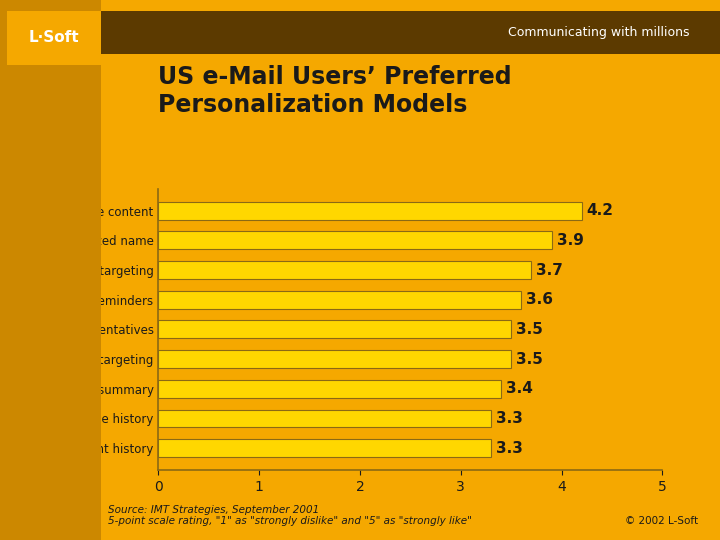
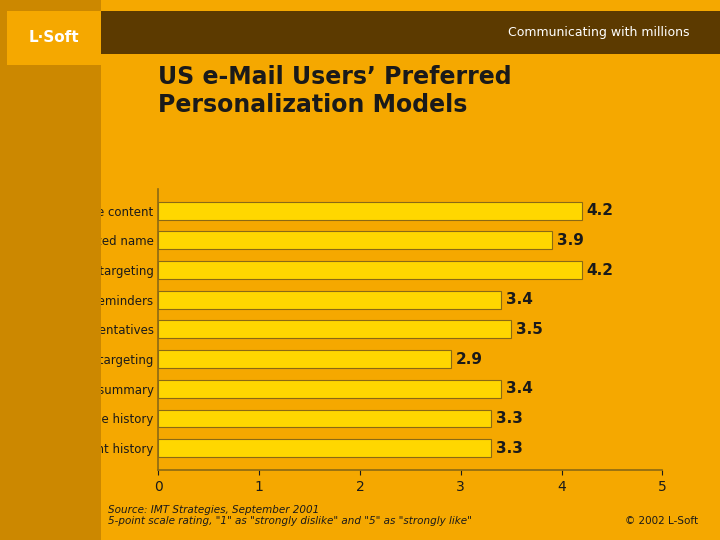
Demographic targeting: 3.7 -> 4.2
Reminders: 3.6 -> 3.4
Geographic targeting: 3.5 -> 2.9
